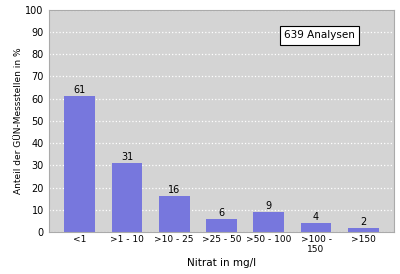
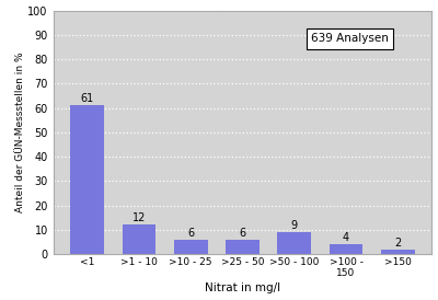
>1 - 10: 31 -> 12
>10 - 25: 16 -> 6
